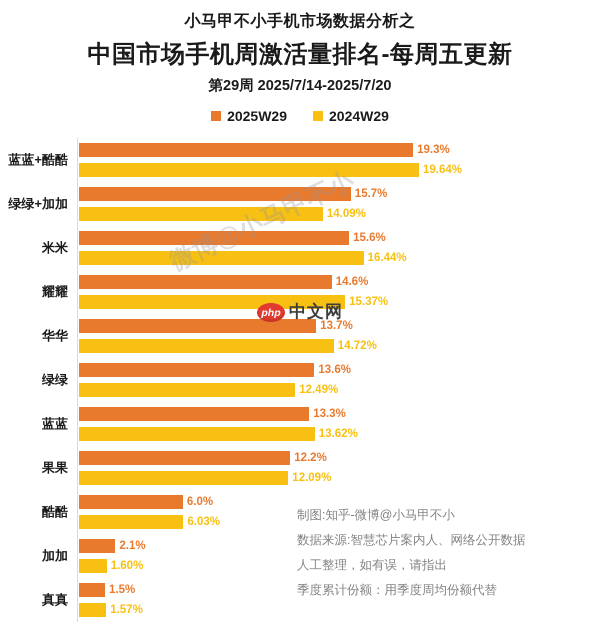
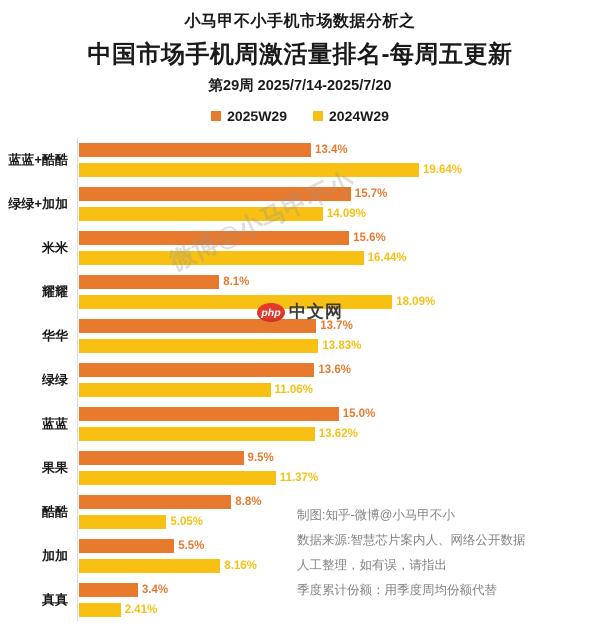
2025W29/蓝蓝+酷酷: 19.3% -> 13.4%
2025W29/耀耀: 14.6% -> 8.1%
2024W29/耀耀: 15.37% -> 18.09%
2024W29/华华: 14.72% -> 13.83%
2024W29/绿绿: 12.49% -> 11.06%
2025W29/蓝蓝: 13.3% -> 15.0%
2025W29/果果: 12.2% -> 9.5%
2024W29/果果: 12.09% -> 11.37%
2025W29/酷酷: 6.0% -> 8.8%
2024W29/酷酷: 6.03% -> 5.05%
2025W29/加加: 2.1% -> 5.5%
2024W29/加加: 1.60% -> 8.16%
2025W29/真真: 1.5% -> 3.4%
2024W29/真真: 1.57% -> 2.41%
